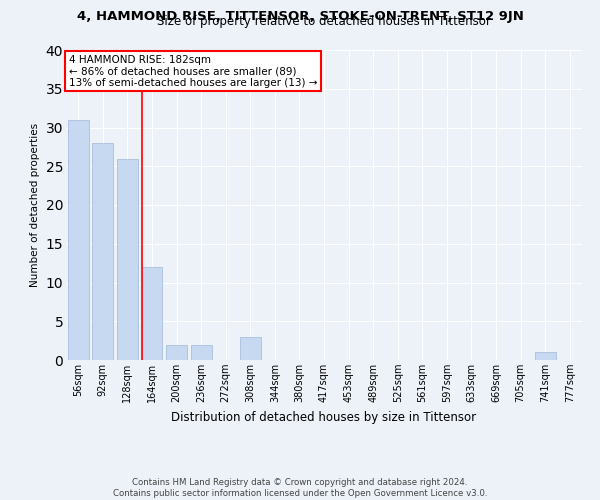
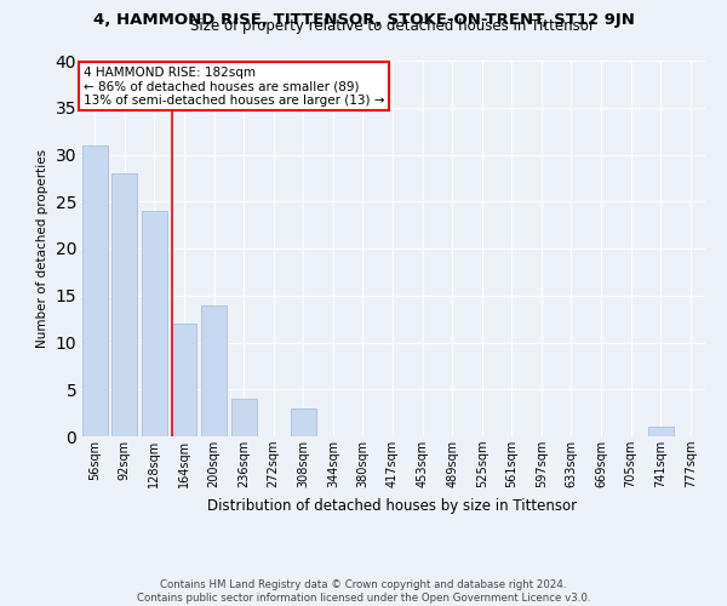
128sqm: 26 -> 24
200sqm: 2 -> 14
236sqm: 2 -> 4
